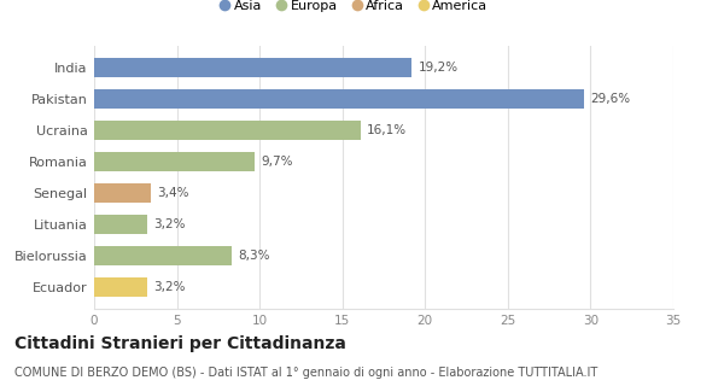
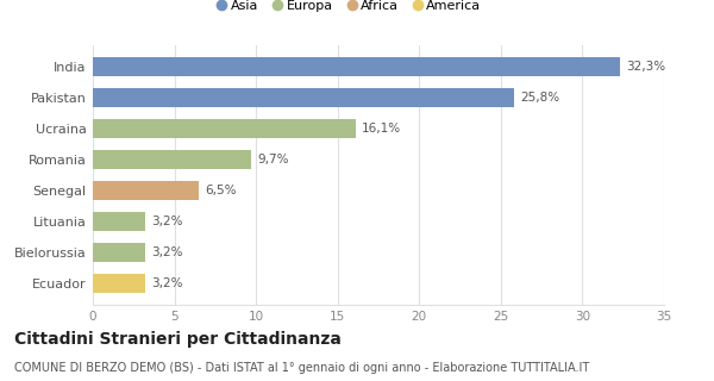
India: 19,2% -> 32,3%
Pakistan: 29,6% -> 25,8%
Senegal: 3,4% -> 6,5%
Bielorussia: 8,3% -> 3,2%
